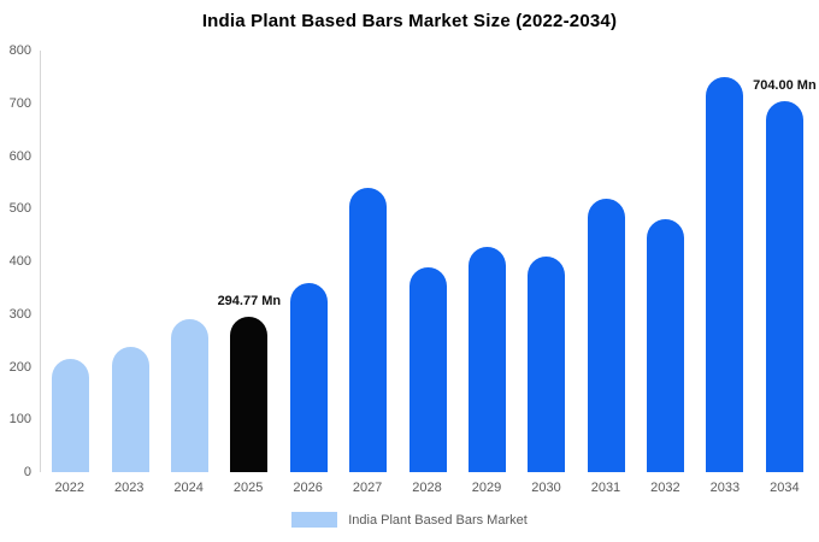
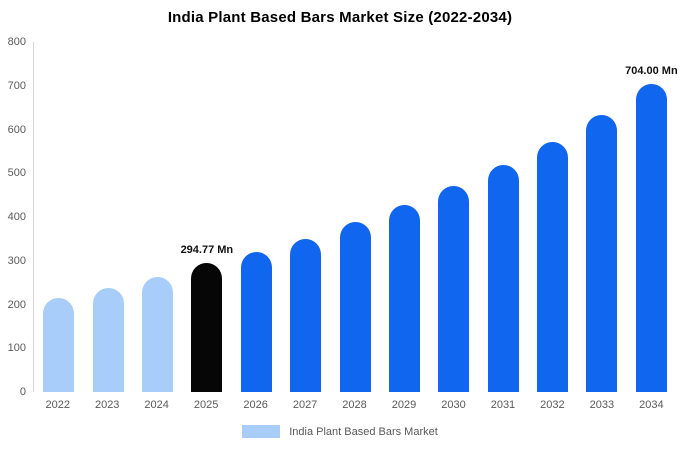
2024: 290 -> 260
2026: 360 -> 320
2027: 540 -> 350
2030: 410 -> 470
2032: 480 -> 570
2033: 750 -> 630
